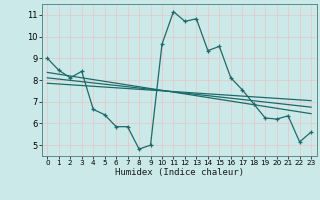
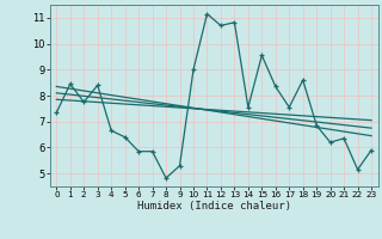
0: 9.00 -> 7.35
2: 8.10 -> 7.75
9: 5.00 -> 5.30
10: 9.65 -> 9.00
14: 9.35 -> 7.55
16: 8.10 -> 8.35
18: 6.90 -> 8.60
19: 6.25 -> 6.85
23: 5.60 -> 5.90
